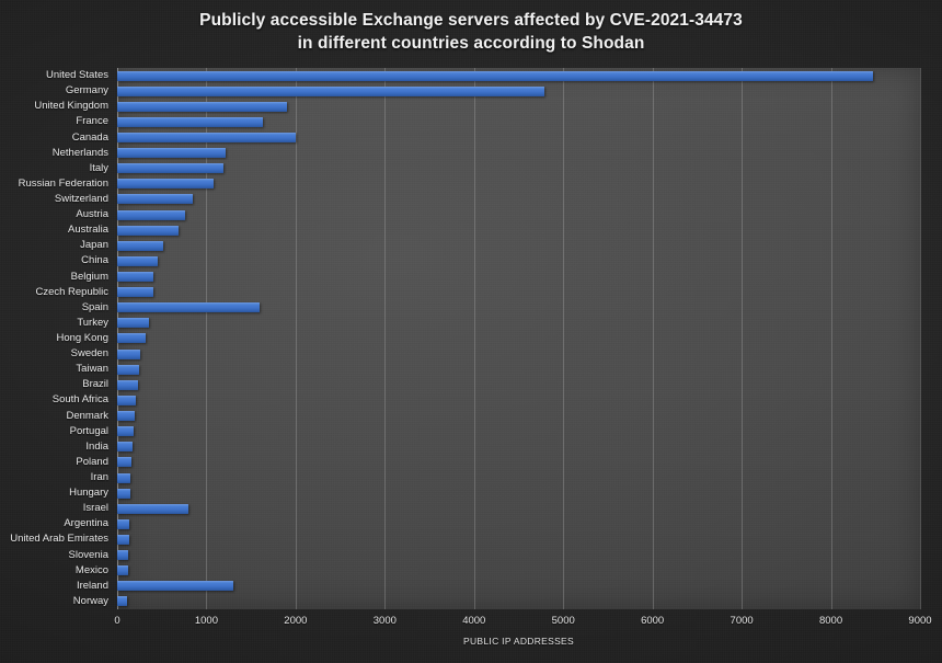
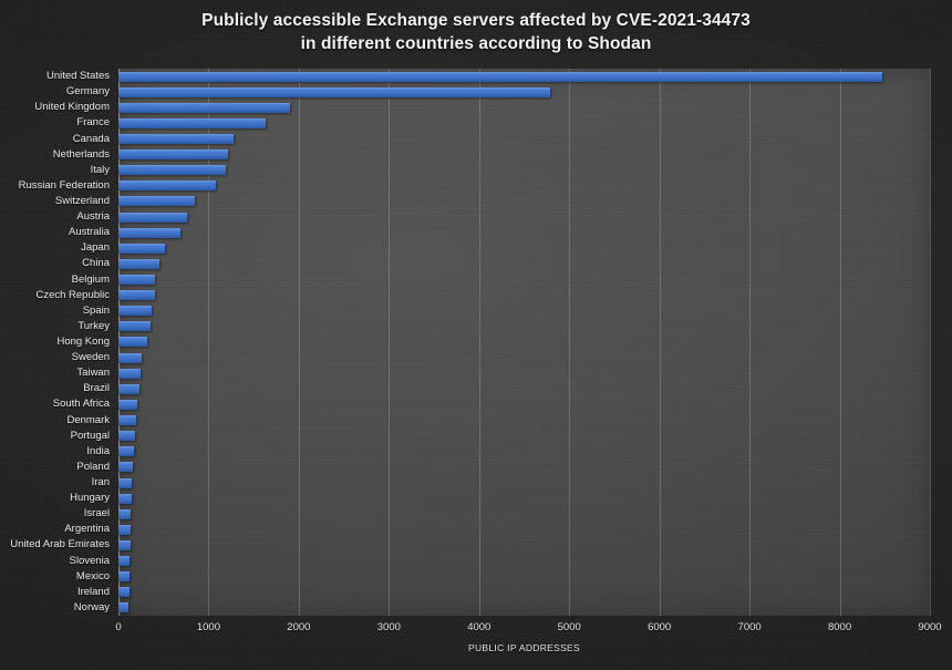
Canada: 2000 -> 1300
Spain: 1600 -> 400
Israel: 800 -> 100
Ireland: 1300 -> 100
